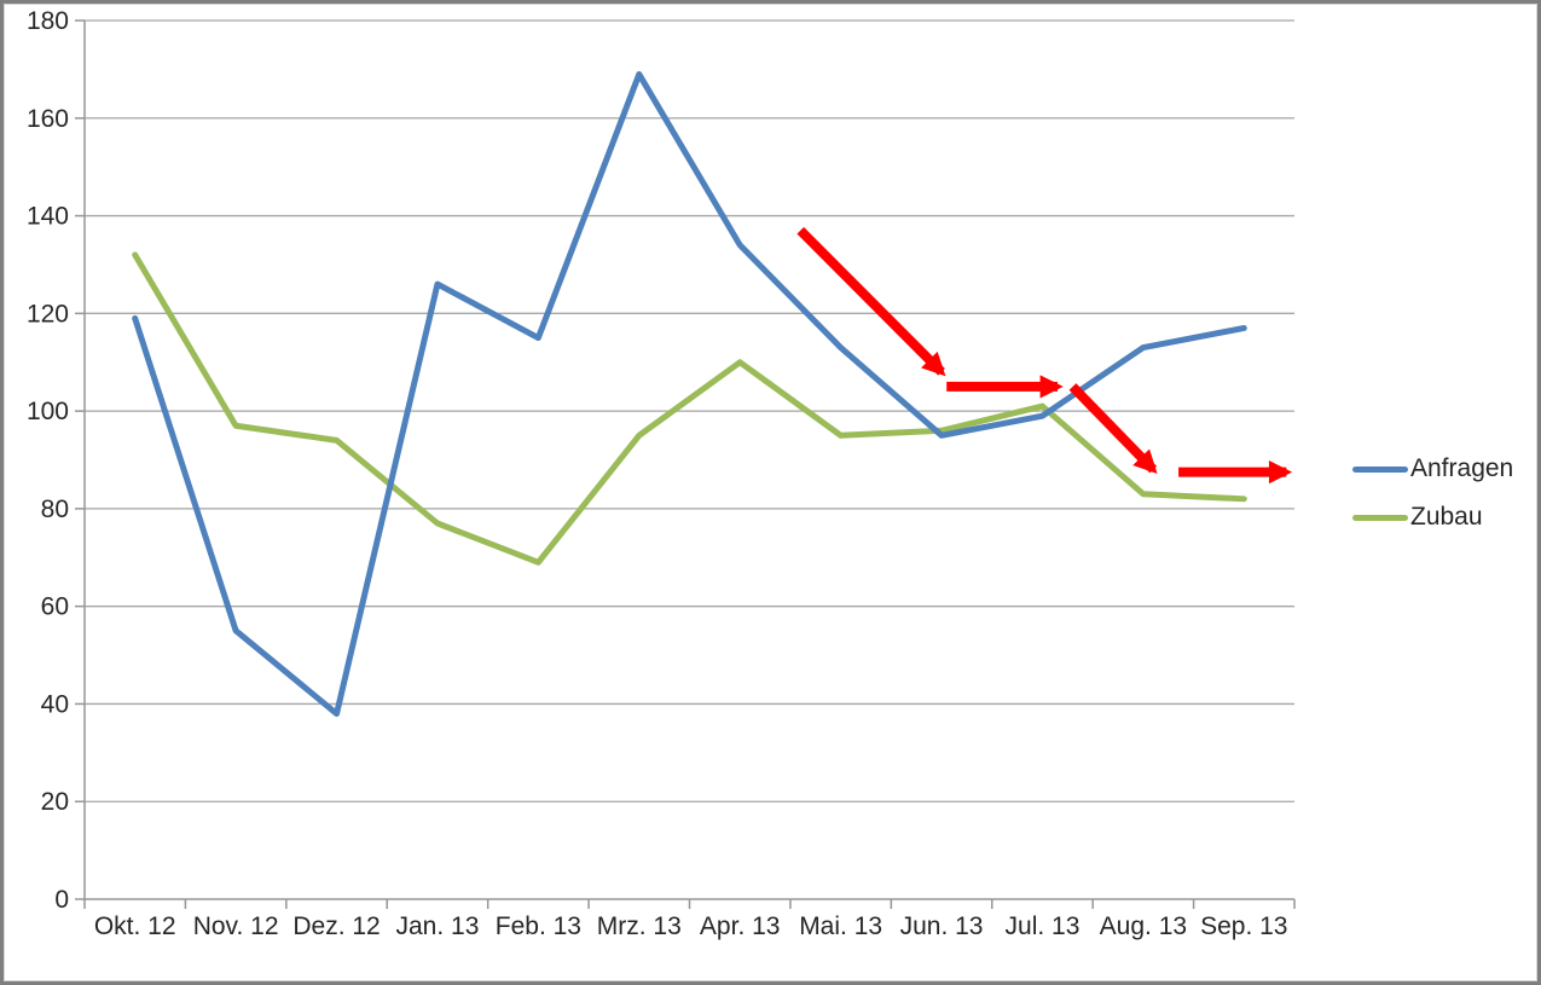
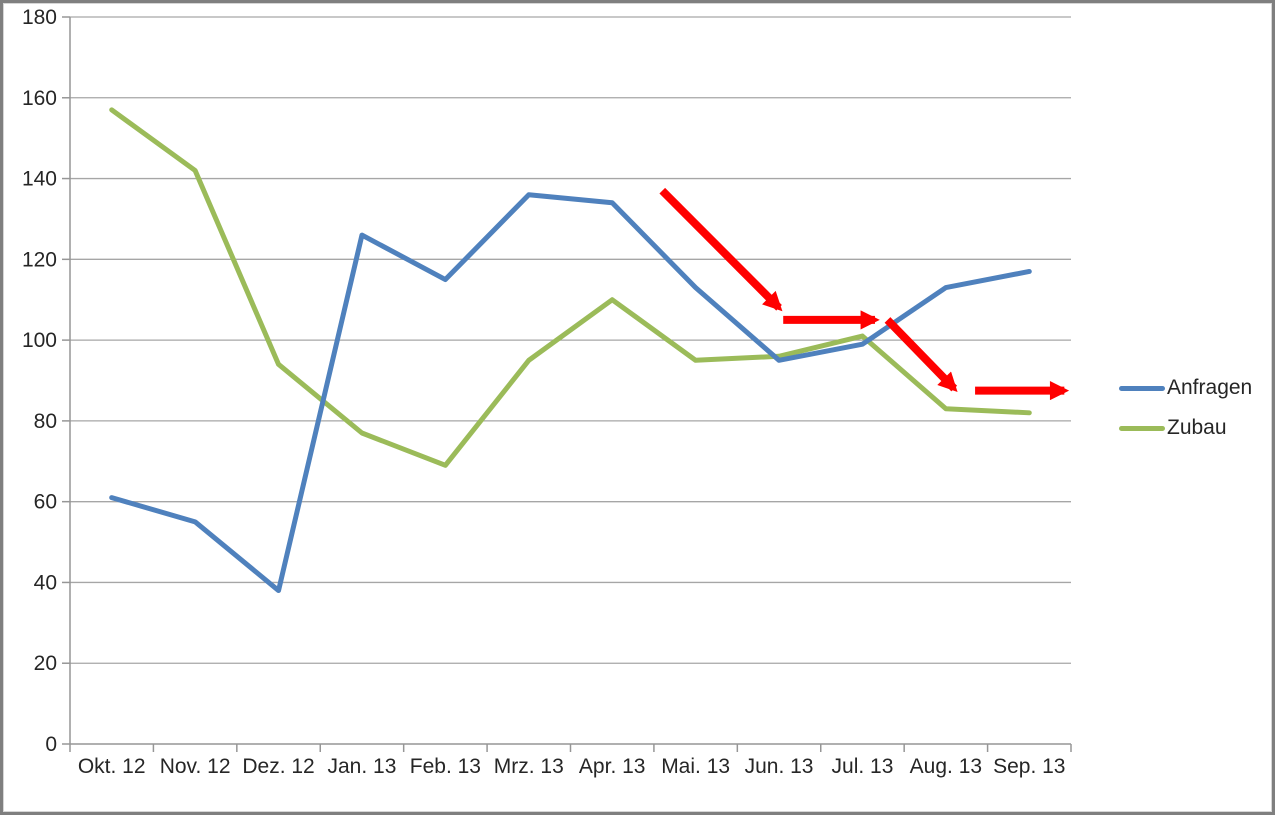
Anfragen/Okt. 12: 119 -> 61
Zubau/Okt. 12: 132 -> 157
Zubau/Nov. 12: 97 -> 142
Anfragen/Mrz. 13: 169 -> 136
